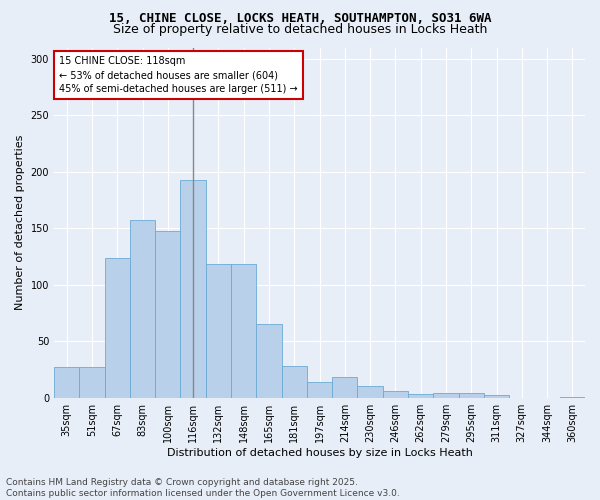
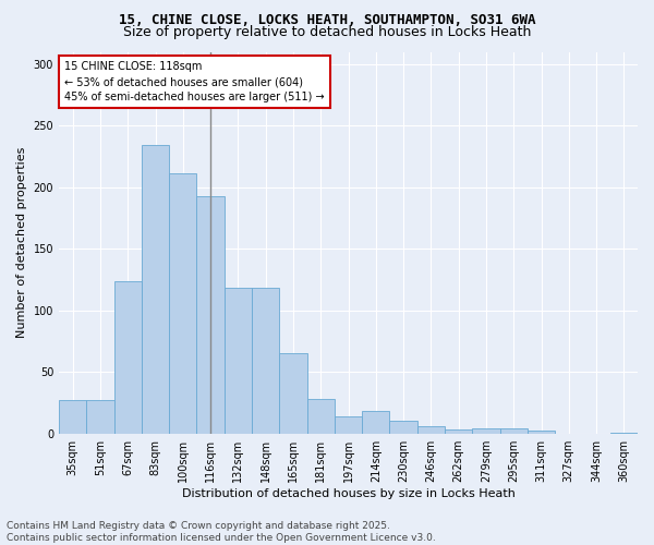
83sqm: 157 -> 234
100sqm: 148 -> 211
